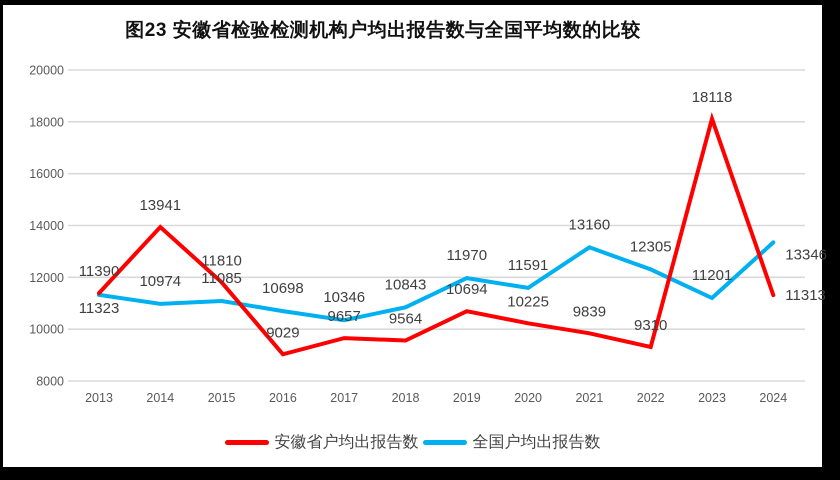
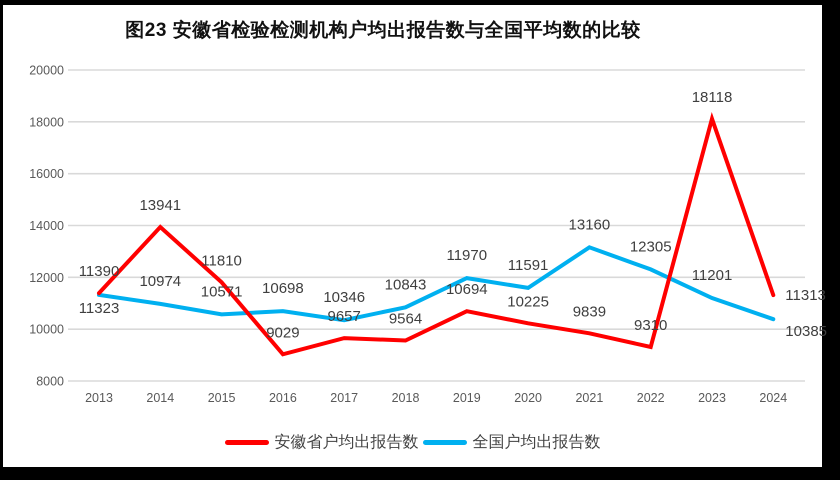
全国户均出报告数/2015: 11085 -> 10571
全国户均出报告数/2024: 13346 -> 10385
